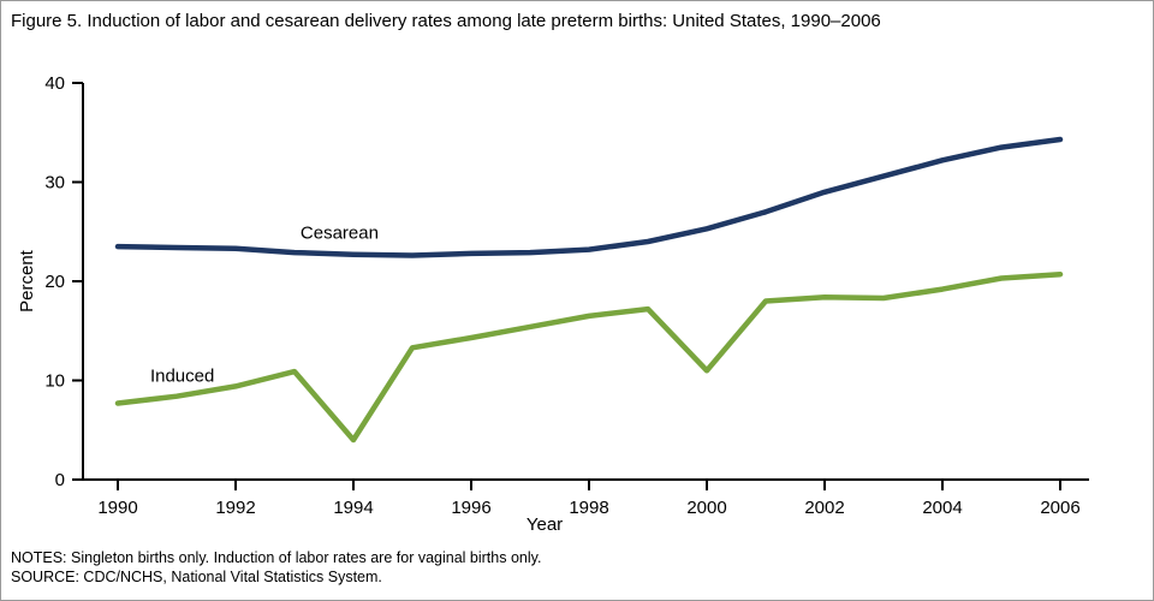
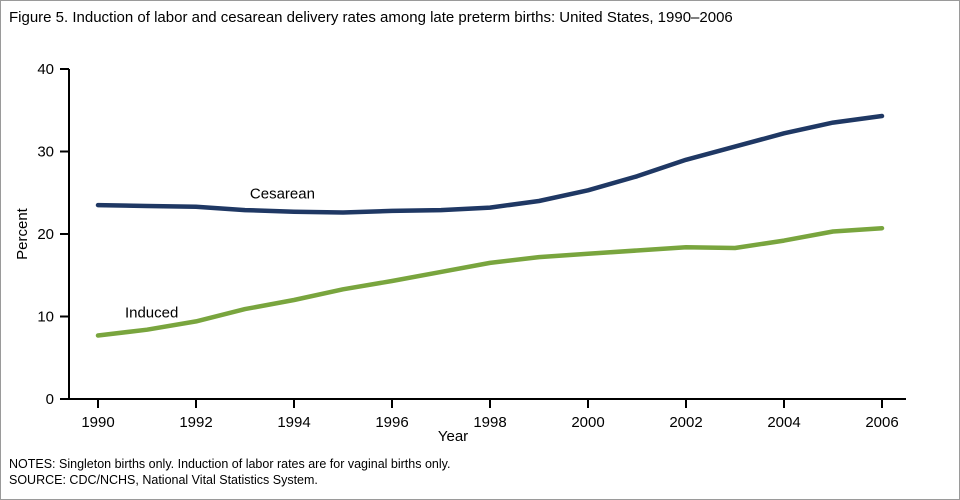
Induced/1994: 4 -> 12
Induced/2000: 11 -> 18
